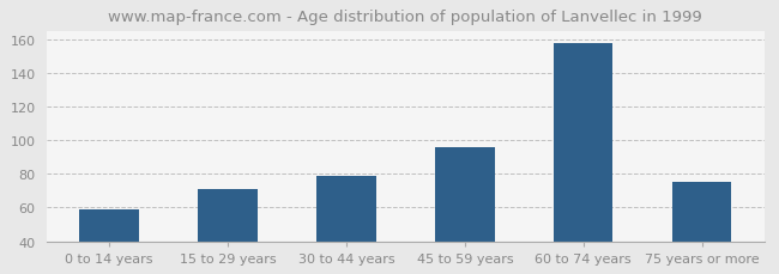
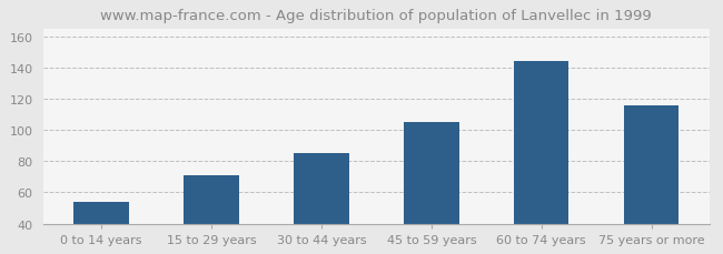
0 to 14 years: 59 -> 54
30 to 44 years: 79 -> 85
45 to 59 years: 96 -> 105
60 to 74 years: 158 -> 144
75 years or more: 75 -> 116
